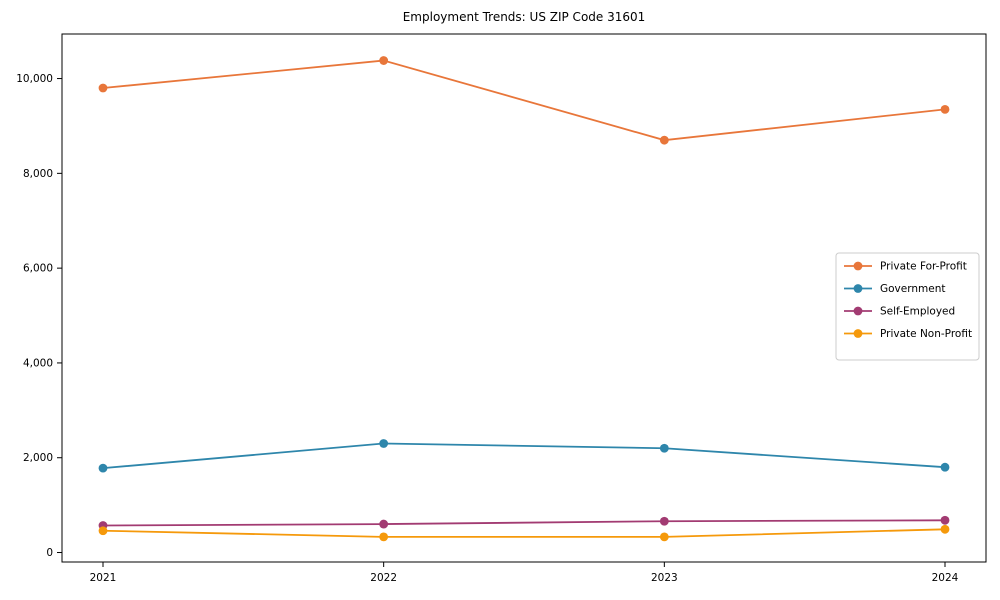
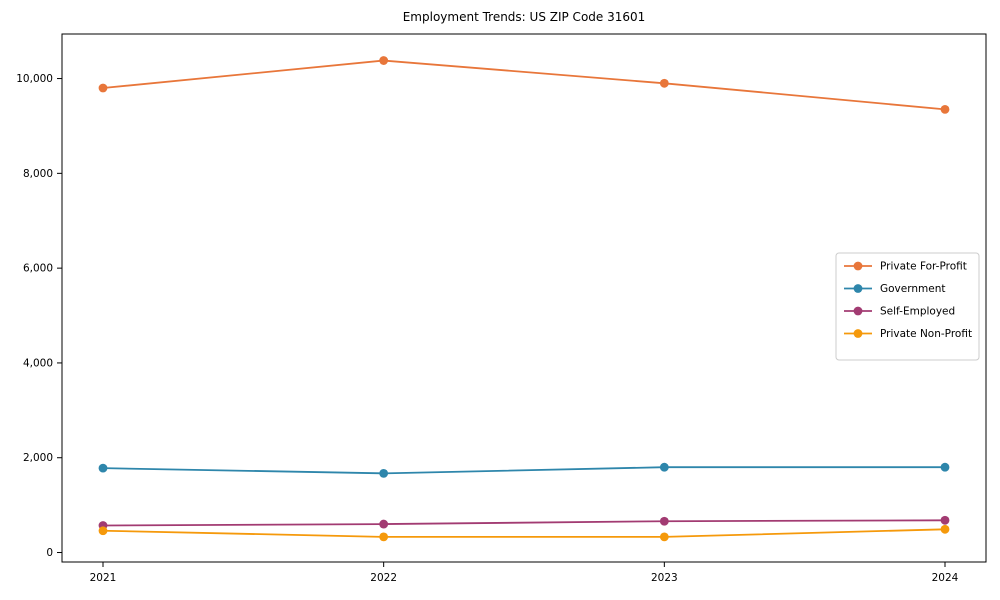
Government/2022: 2300 -> 1700
Private For-Profit/2023: 8700 -> 9900
Government/2023: 2200 -> 1800
